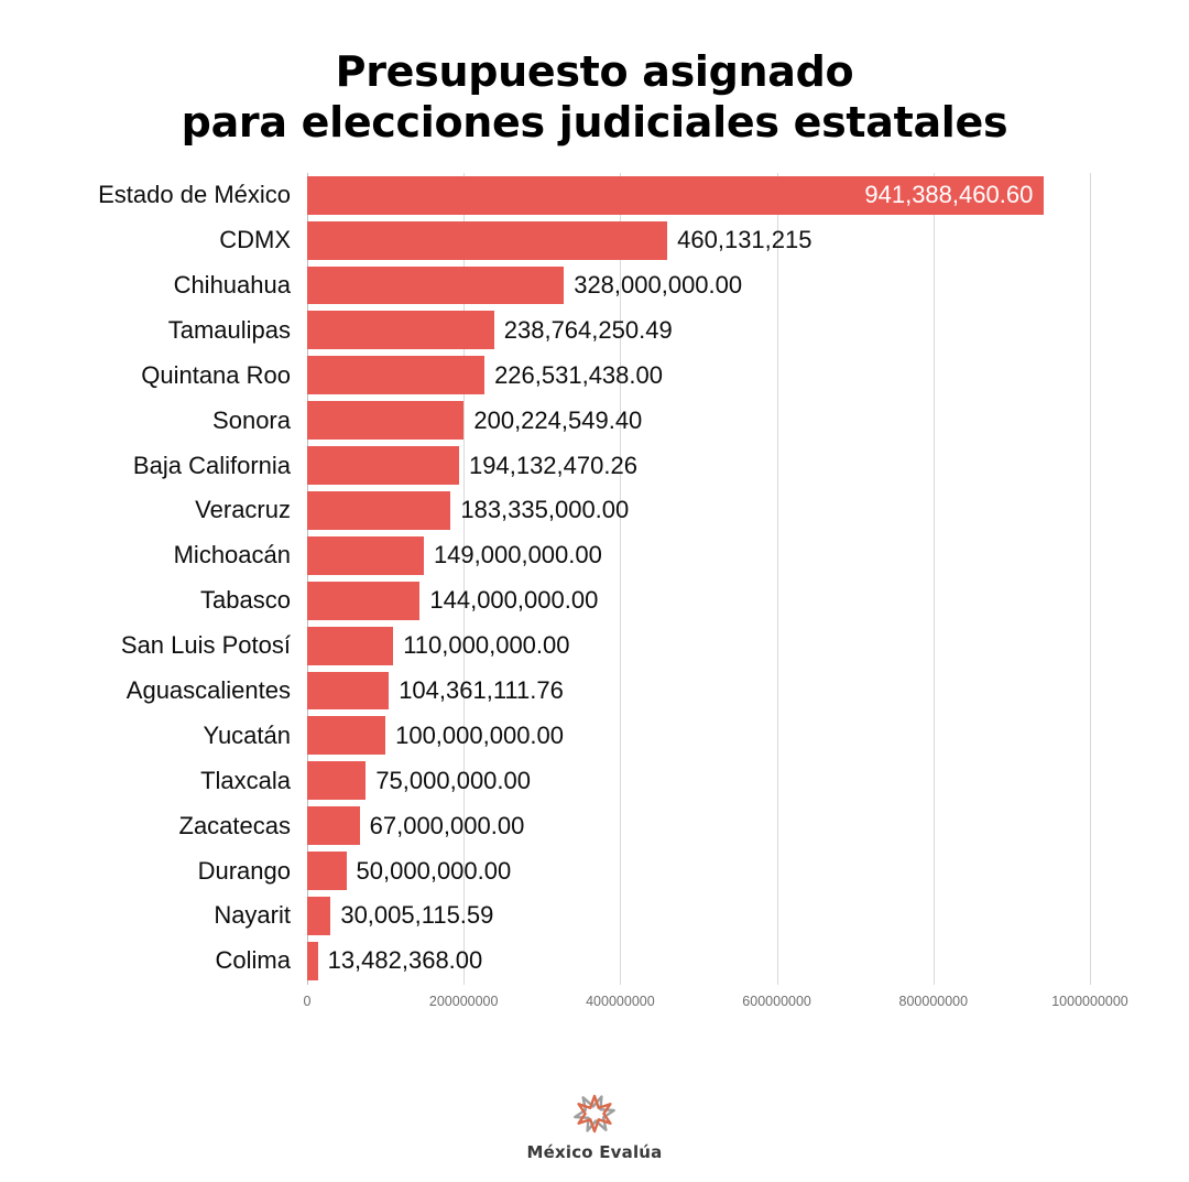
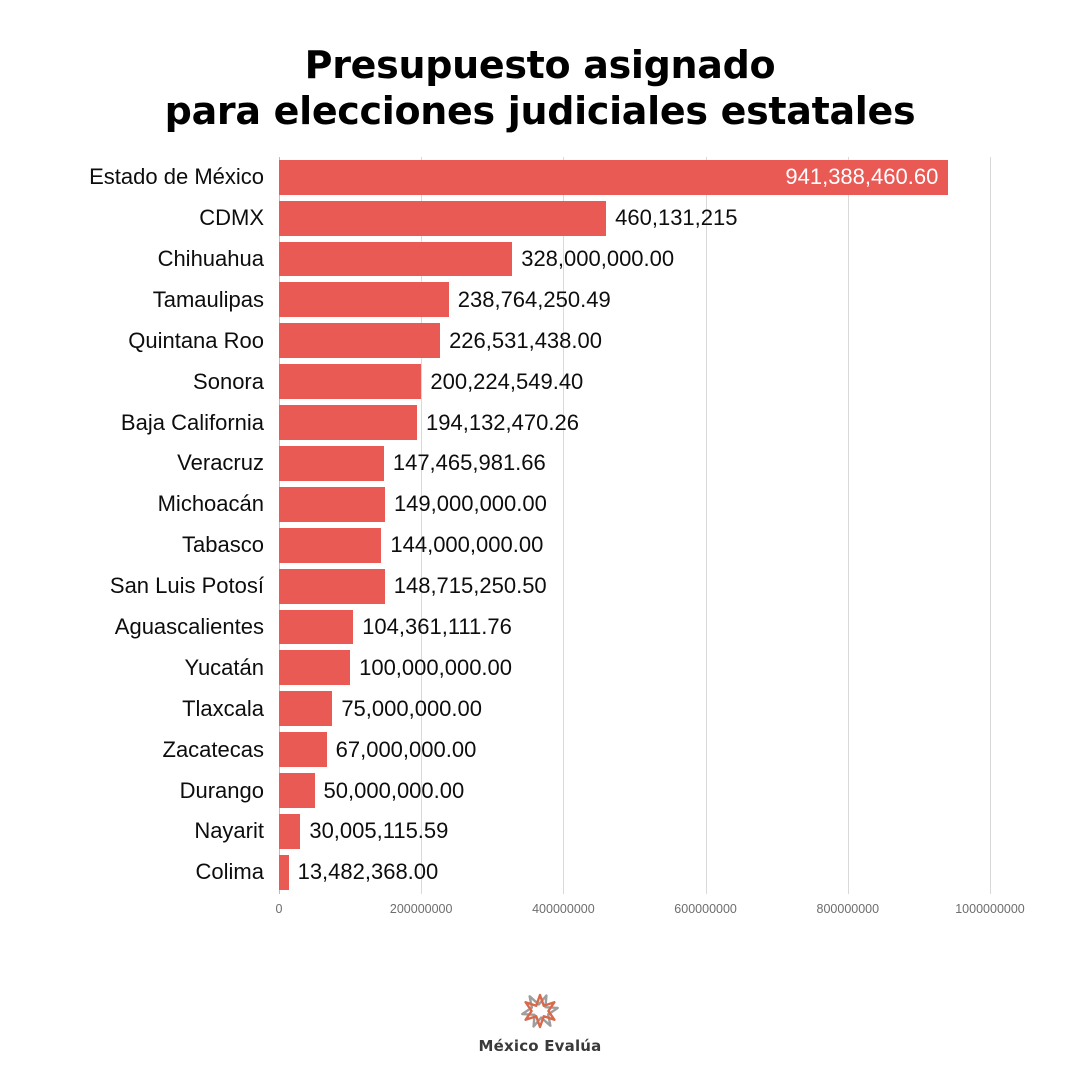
Veracruz: 183,335,000.00 -> 147,465,981.66
San Luis Potosí: 110,000,000.00 -> 148,715,250.50
